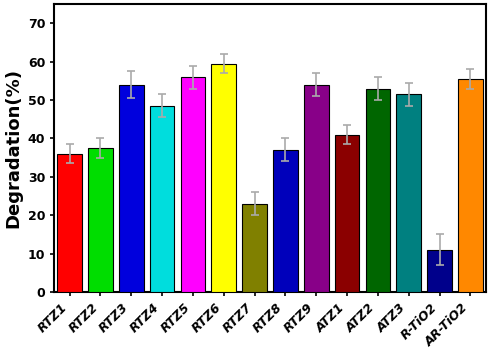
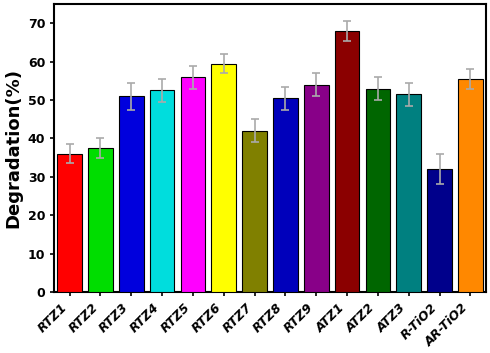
RTZ3: 54.0 -> 51.0
RTZ4: 48.5 -> 52.5
RTZ7: 23.0 -> 42.0
RTZ8: 37.0 -> 50.5
ATZ1: 41.0 -> 68.0
R-TiO2: 11.0 -> 32.0
